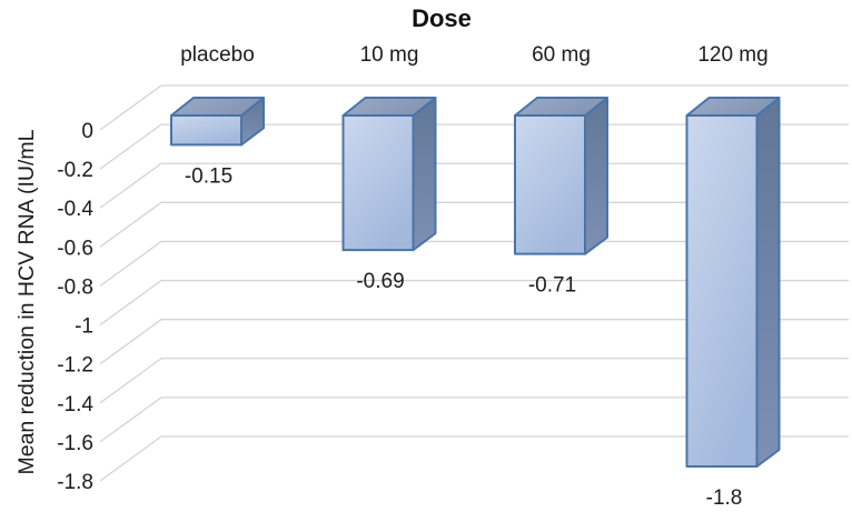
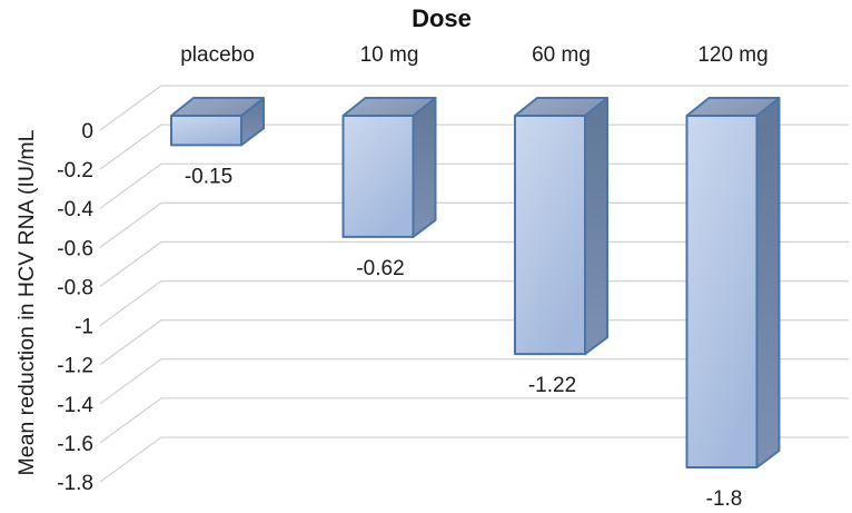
10 mg: -0.69 -> -0.62
60 mg: -0.71 -> -1.22
